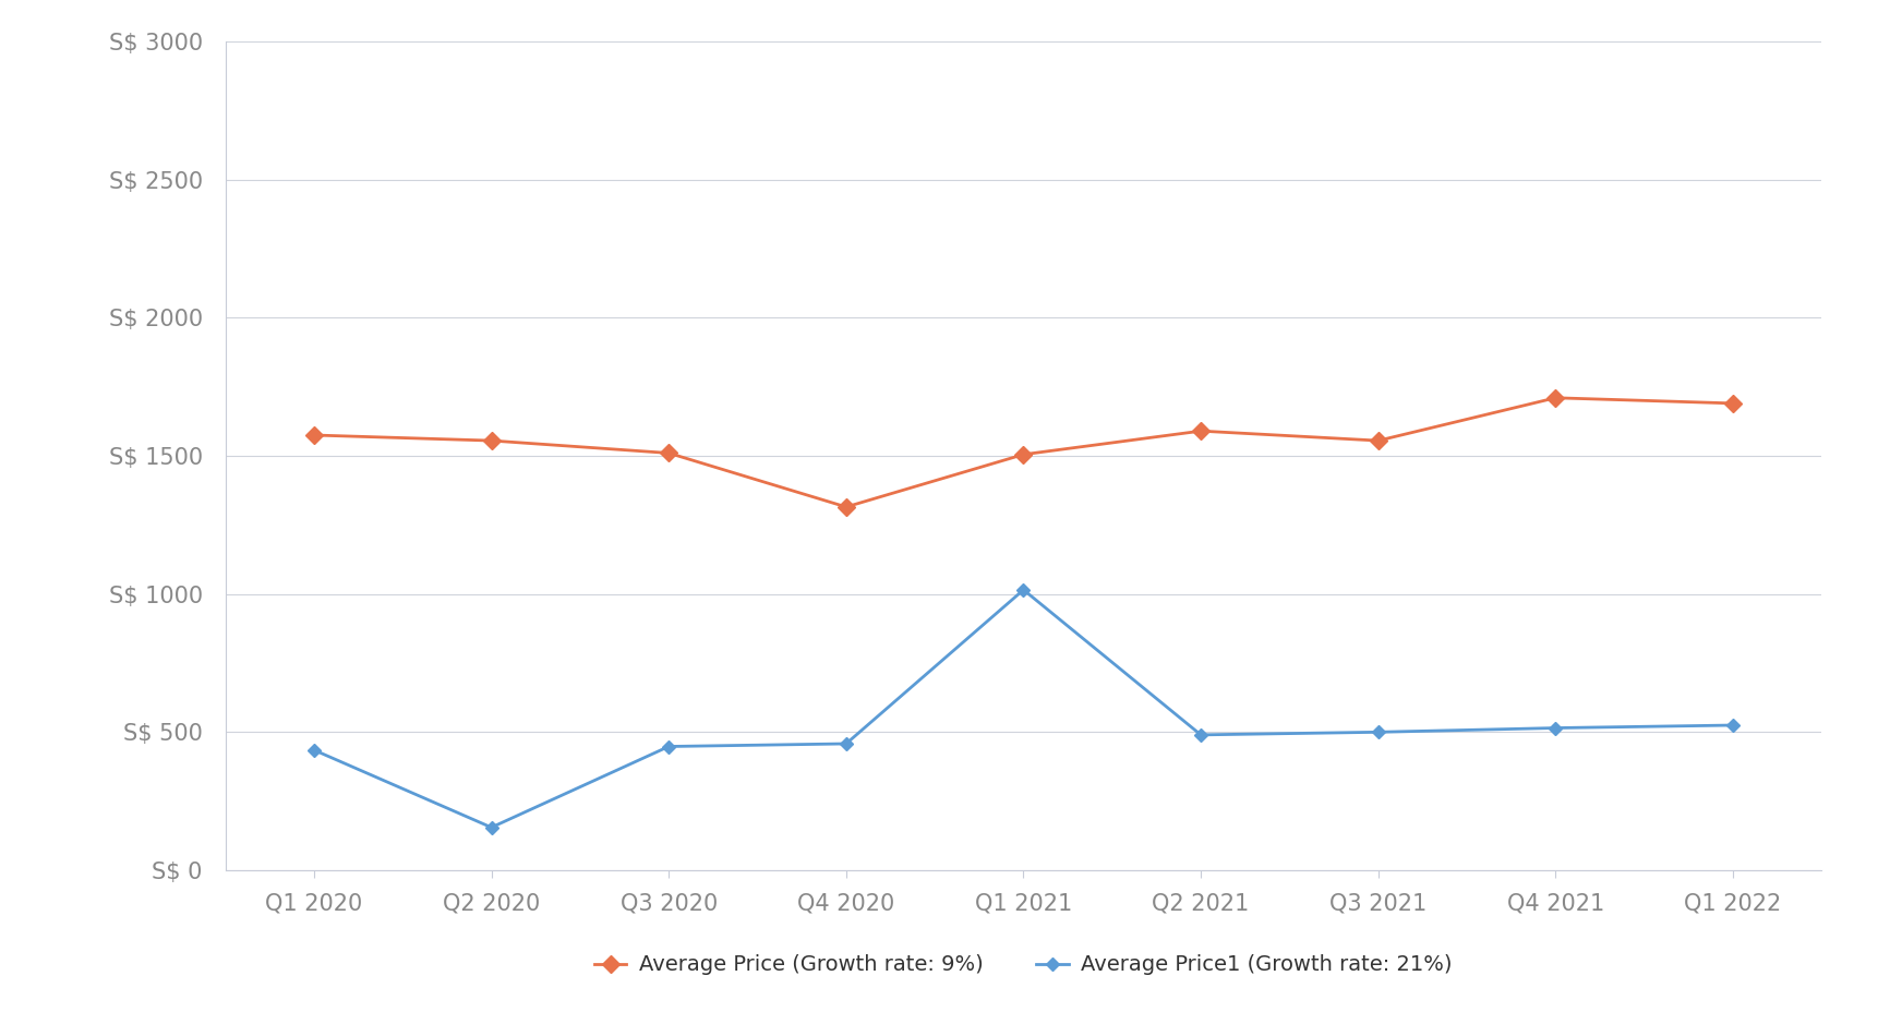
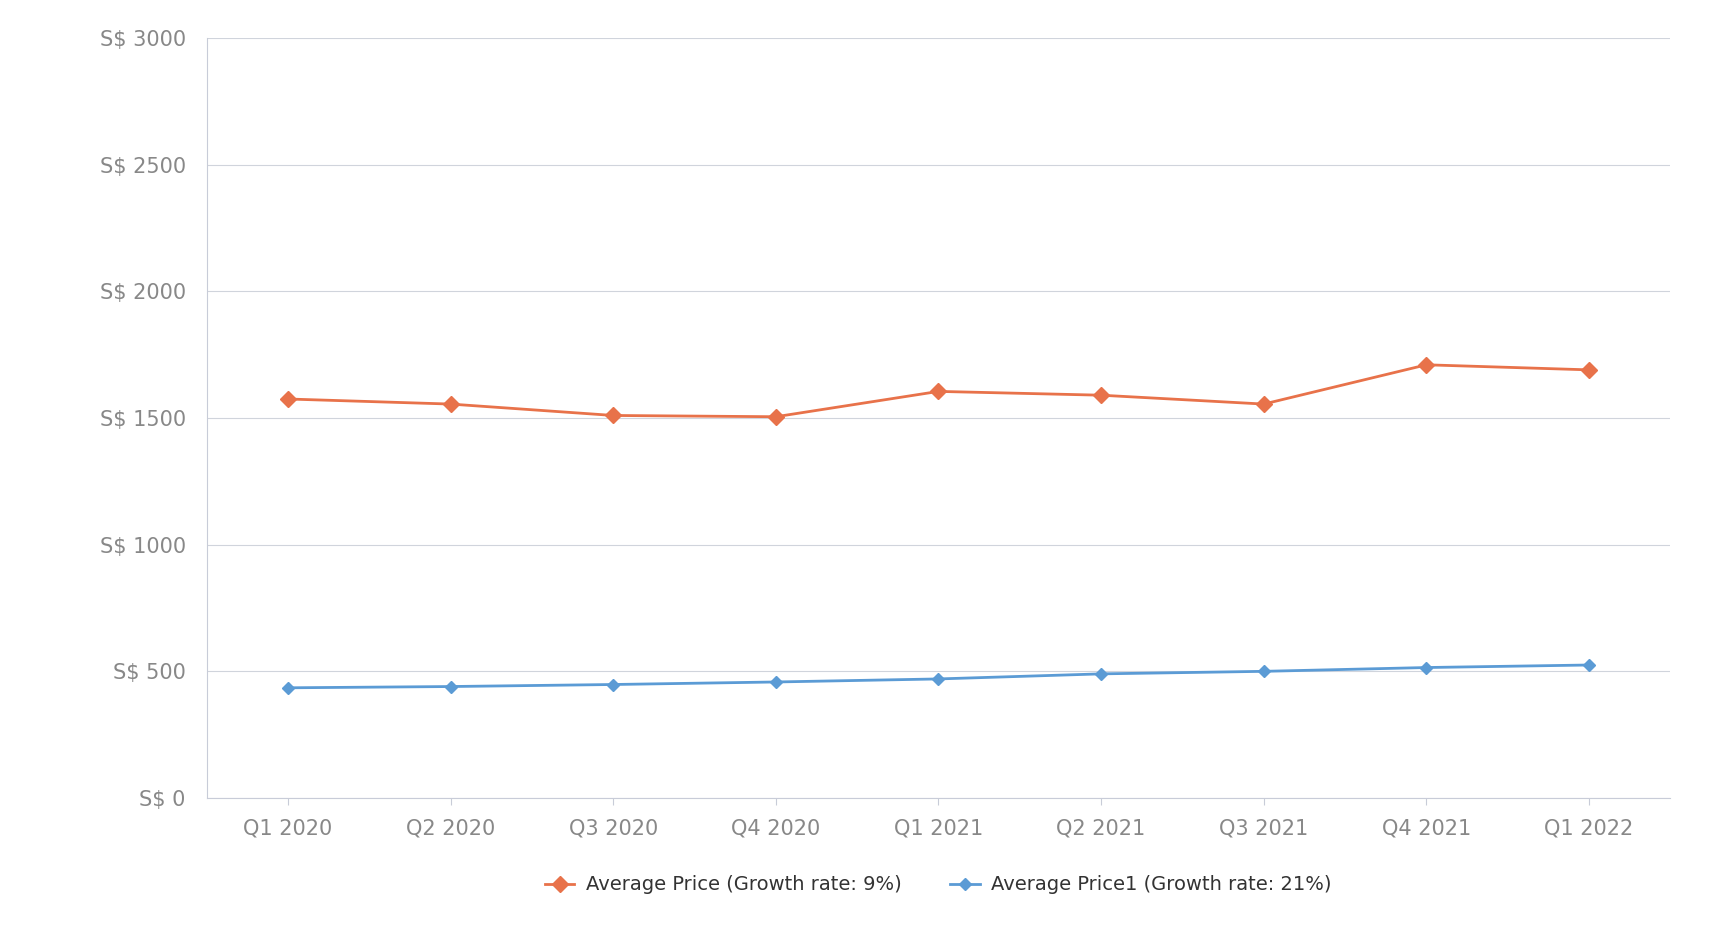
Average Price1 (Growth rate: 21%)/Q2 2020: S$ 155 -> S$ 440
Average Price (Growth rate: 9%)/Q4 2020: S$ 1315 -> S$ 1505
Average Price (Growth rate: 9%)/Q1 2021: S$ 1505 -> S$ 1605
Average Price1 (Growth rate: 21%)/Q1 2021: S$ 1015 -> S$ 470
